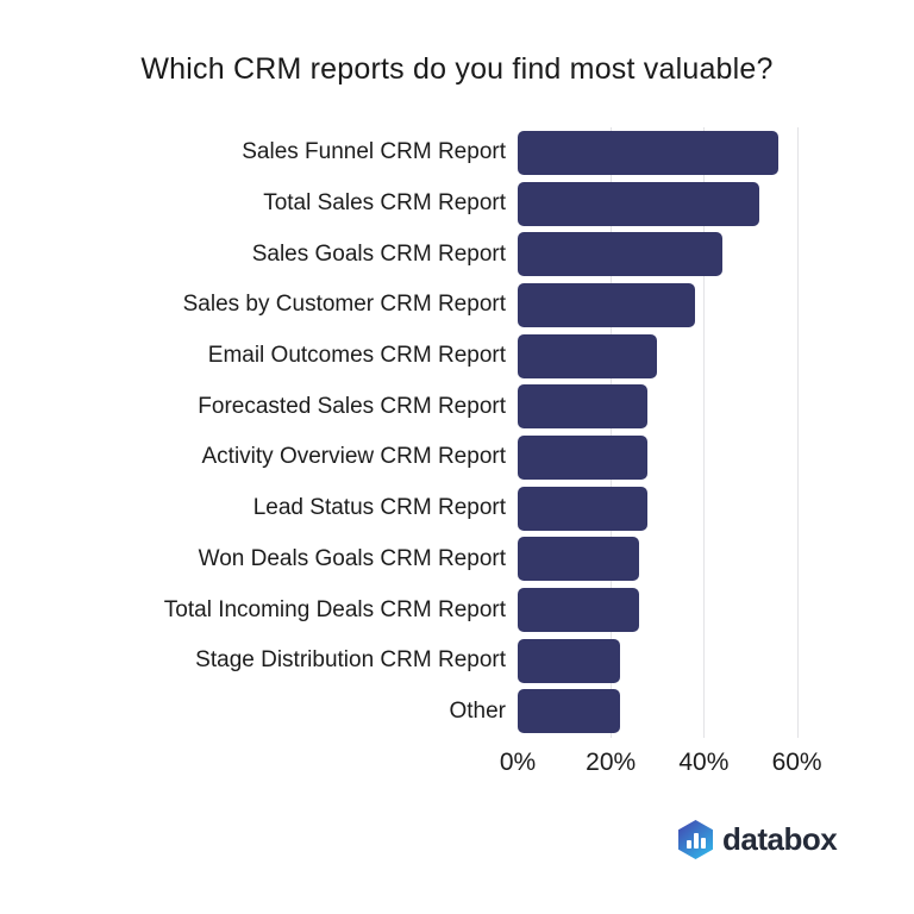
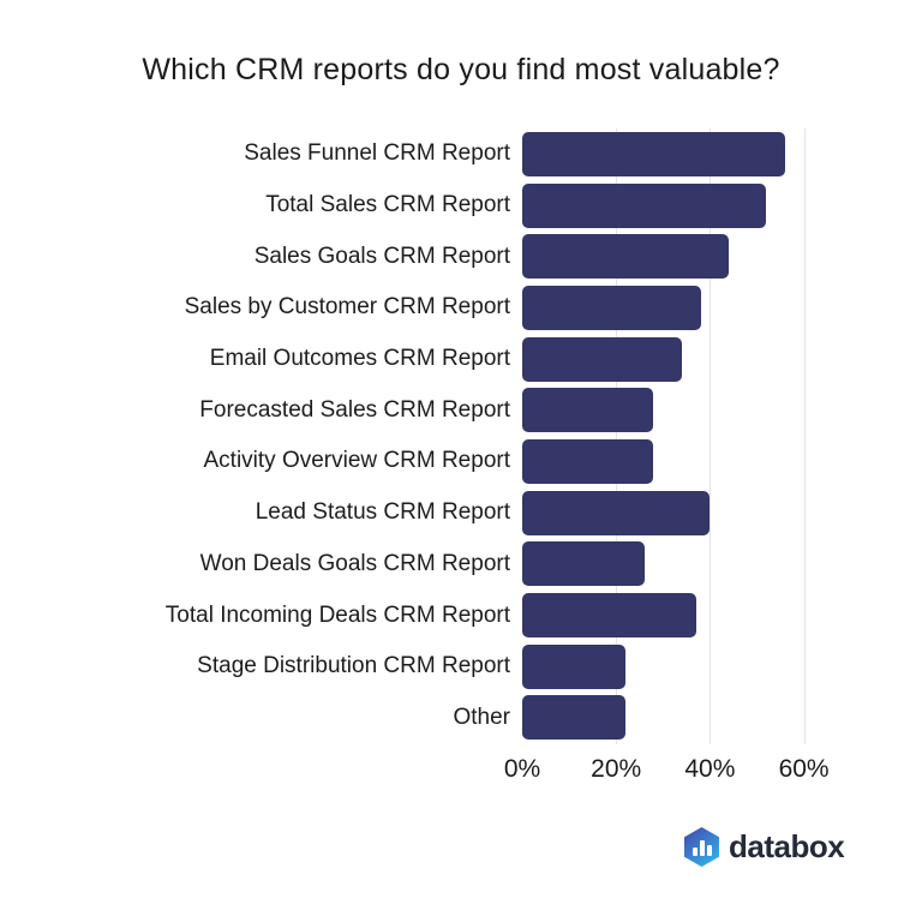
Email Outcomes CRM Report: 30% -> 34%
Lead Status CRM Report: 28% -> 40%
Total Incoming Deals CRM Report: 26% -> 37%
